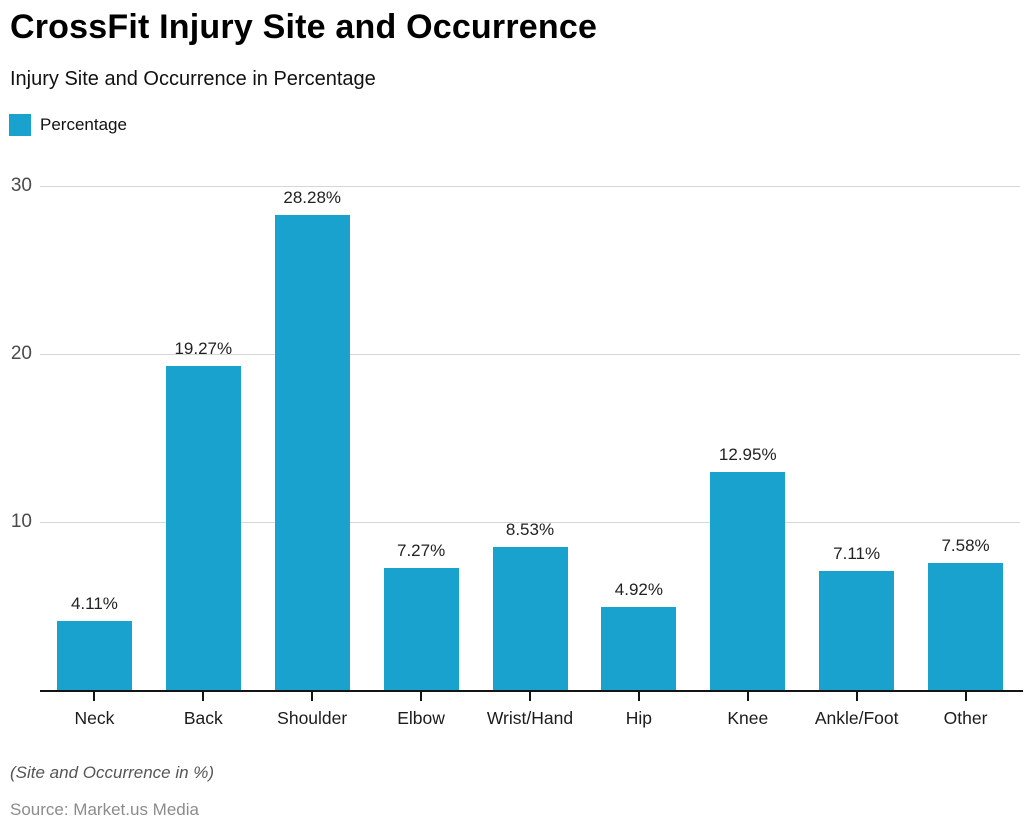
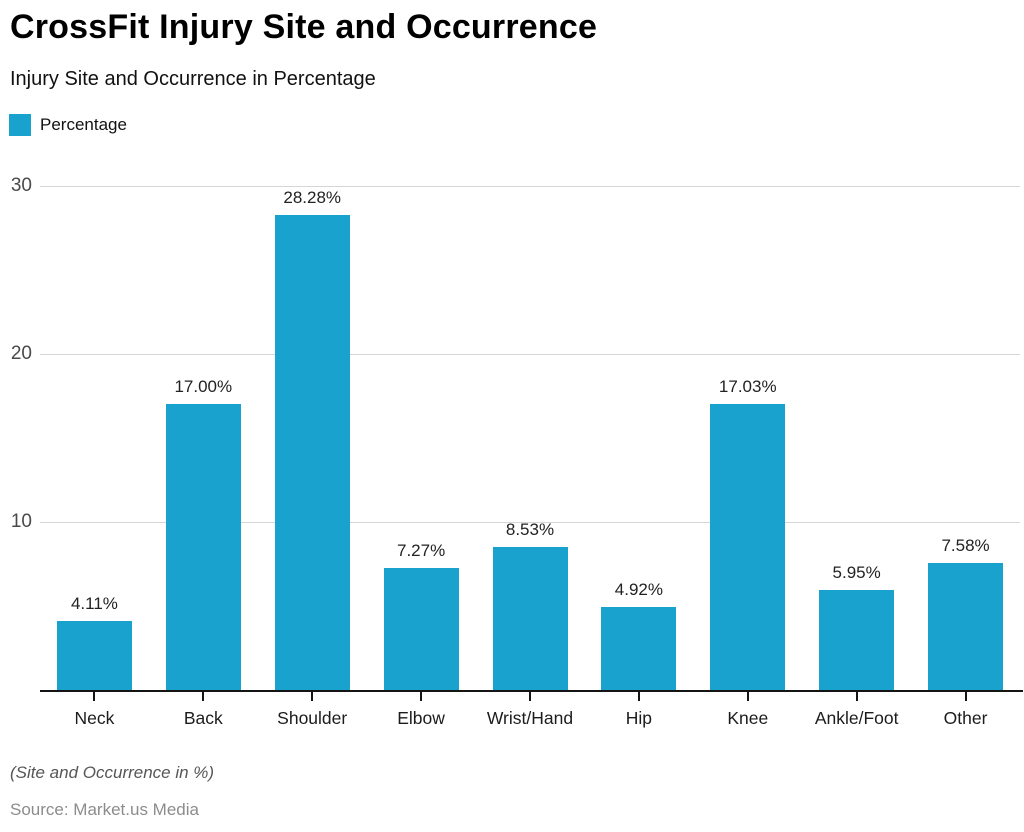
Back: 19.27% -> 17.00%
Knee: 12.95% -> 17.03%
Ankle/Foot: 7.11% -> 5.95%
